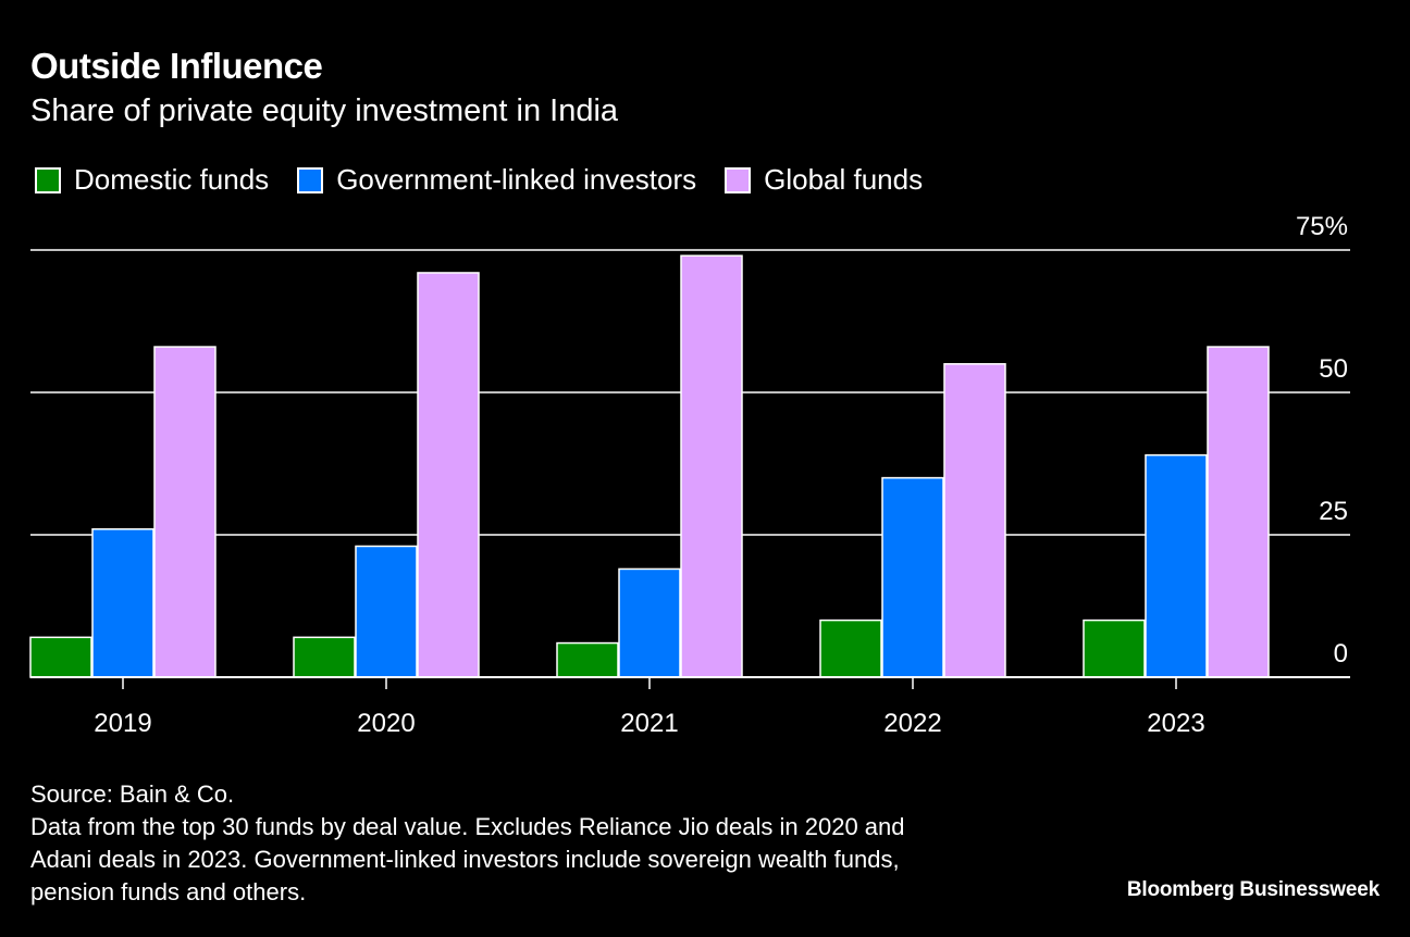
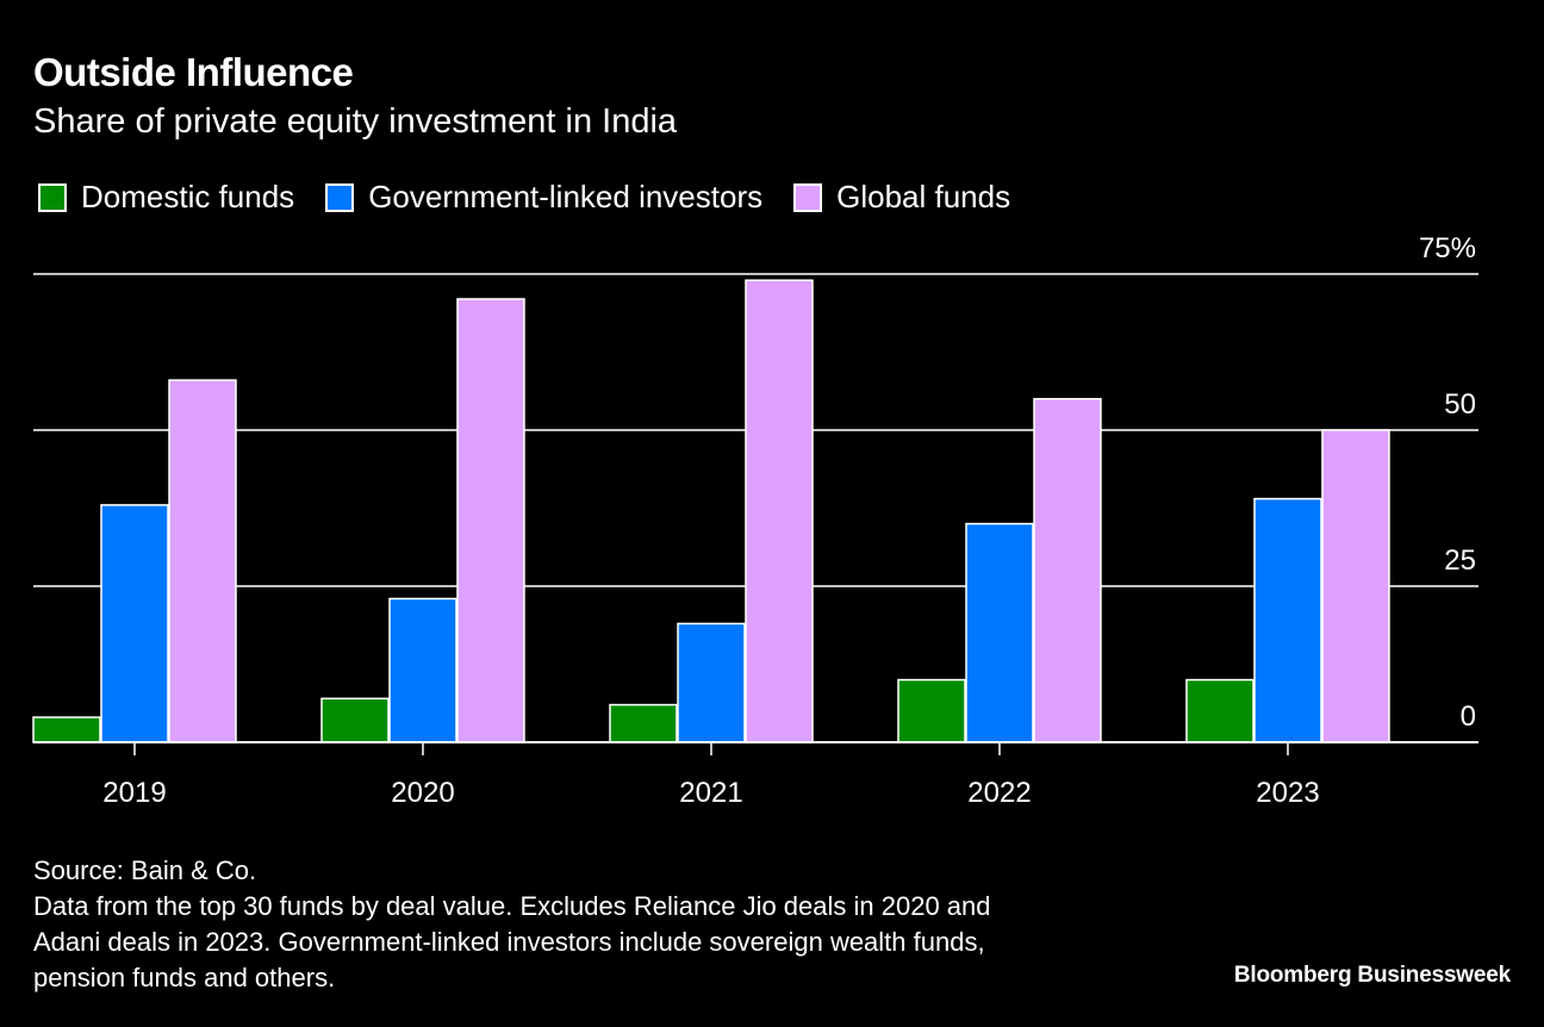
Domestic funds/2019: 7% -> 4%
Government-linked investors/2019: 26% -> 38%
Global funds/2023: 58% -> 50%
